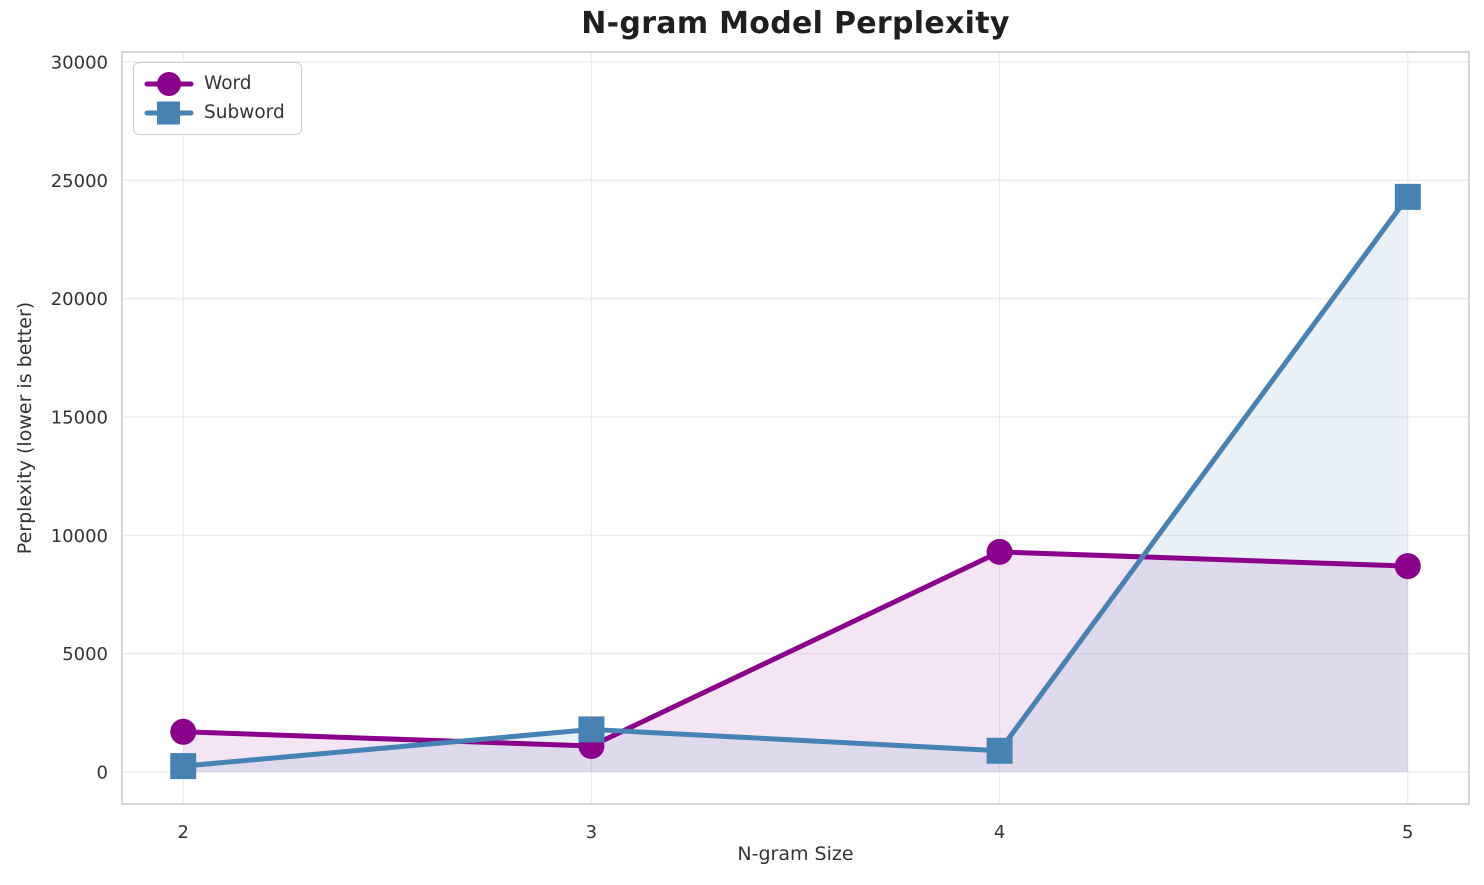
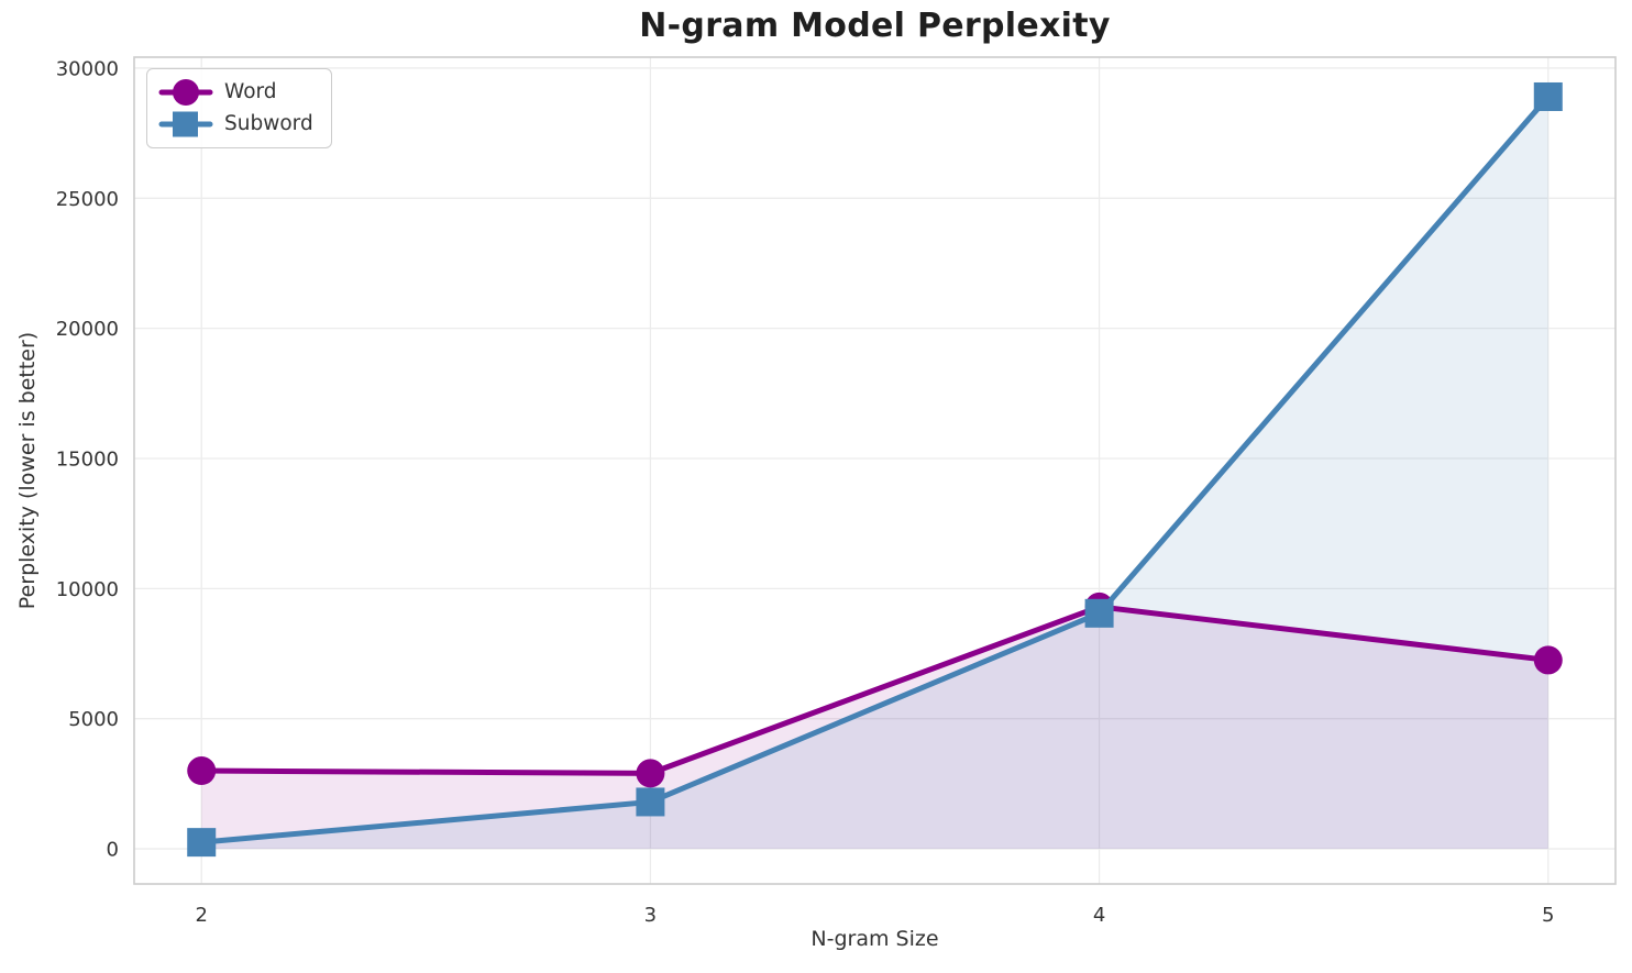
Word/2: 1700 -> 3000
Word/3: 1100 -> 2900
Subword/4: 900 -> 9000
Word/5: 8700 -> 7200
Subword/5: 24300 -> 28900
